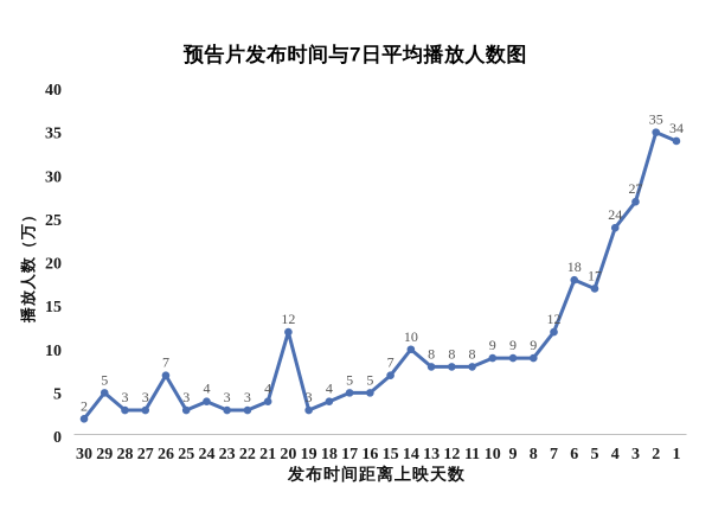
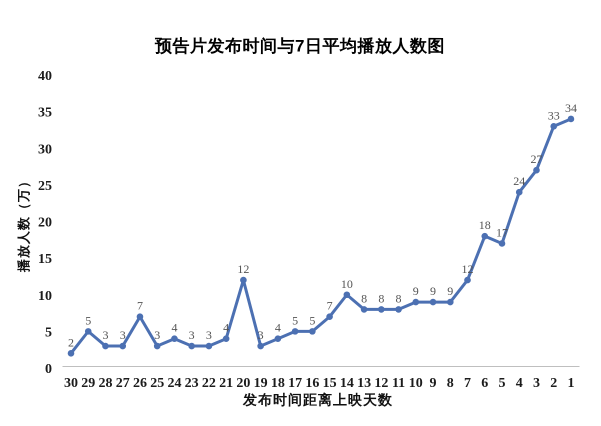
2: 35 -> 33
